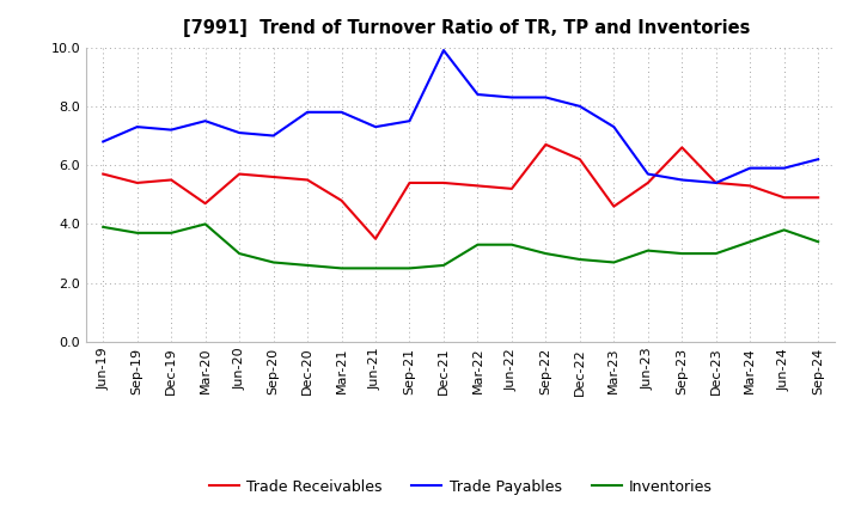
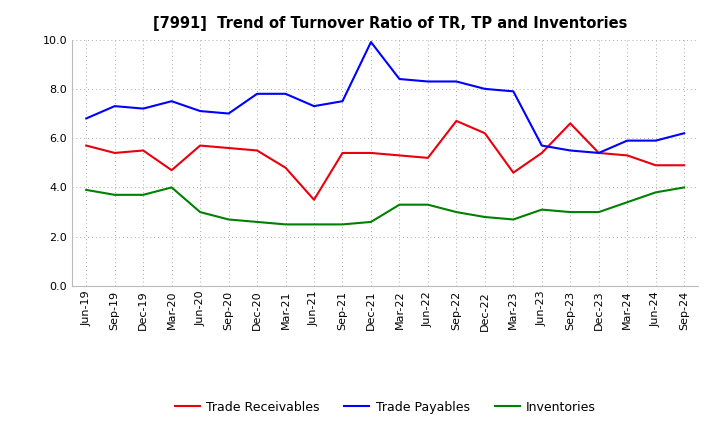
Trade Payables/Mar-23: 7.3 -> 7.9
Inventories/Sep-24: 3.4 -> 4.0
